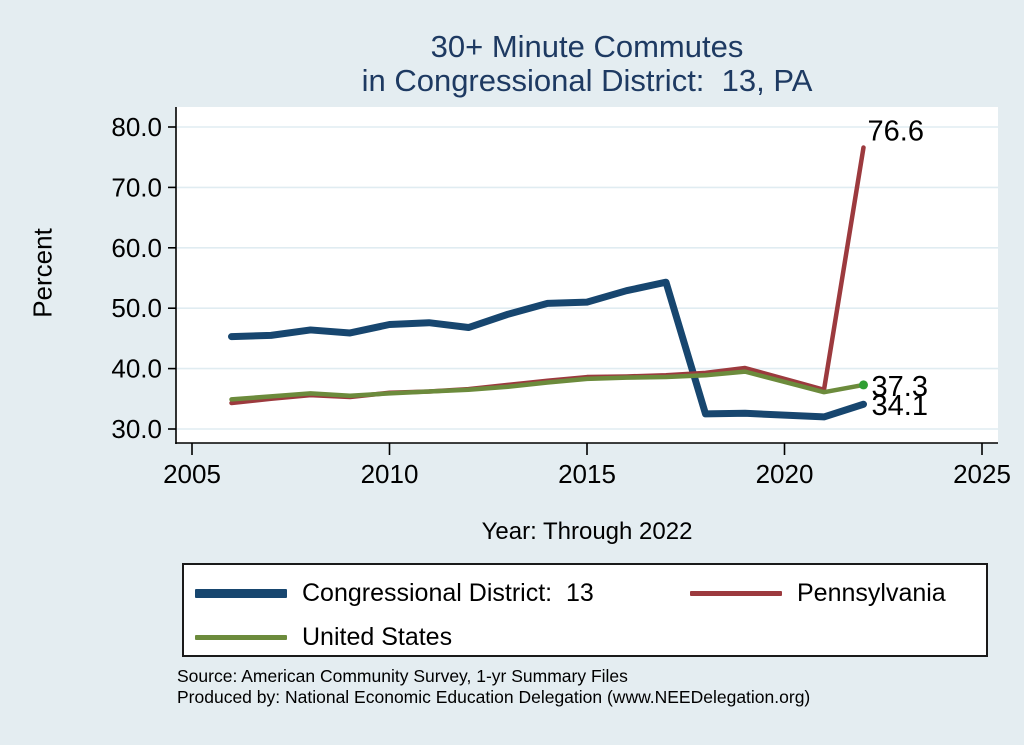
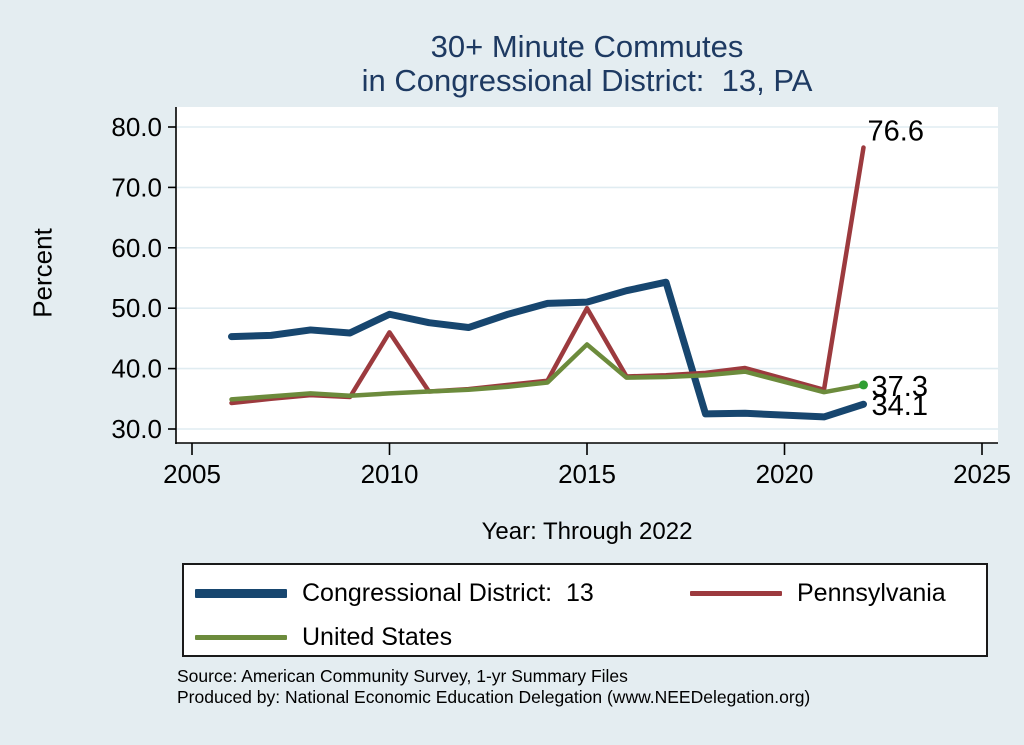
Congressional District: 13/2010: 47 -> 49
Pennsylvania/2010: 36 -> 46
Pennsylvania/2015: 39 -> 50
United States/2015: 38 -> 44
